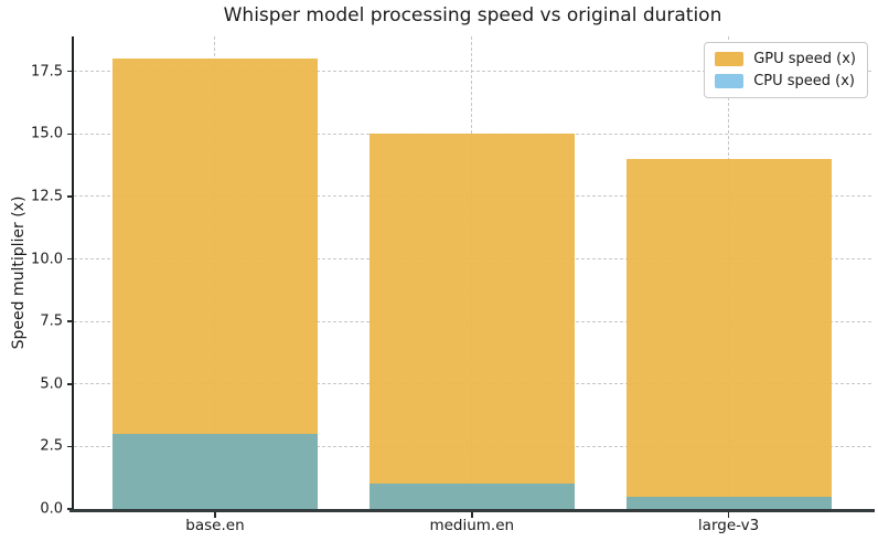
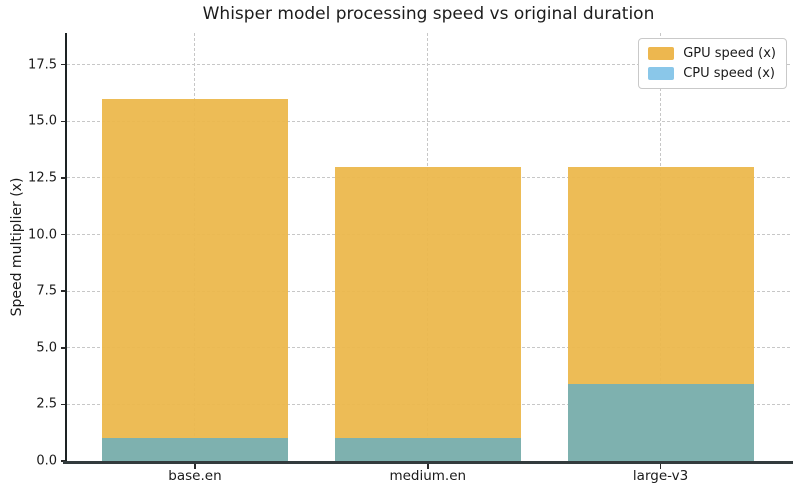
GPU speed (x)/base.en: 18 -> 16
CPU speed (x)/base.en: 3.0 -> 1.0
GPU speed (x)/medium.en: 15 -> 13
GPU speed (x)/large-v3: 14 -> 13
CPU speed (x)/large-v3: 0.5 -> 3.4
